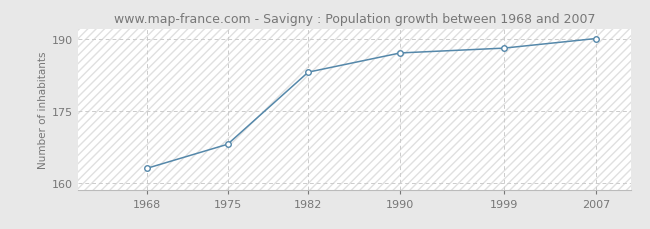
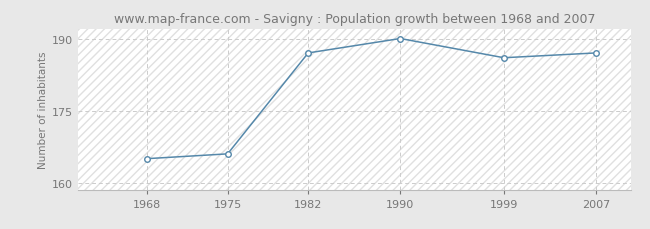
1968: 163 -> 165
1975: 168 -> 166
1982: 183 -> 187
1990: 187 -> 190
1999: 188 -> 186
2007: 190 -> 187
